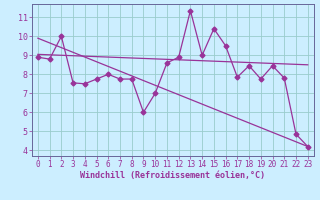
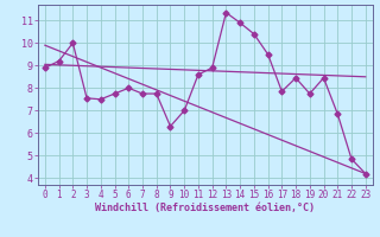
1: 8.8 -> 9.2
9: 6.0 -> 6.3
14: 9.0 -> 10.9
21: 7.8 -> 6.8
